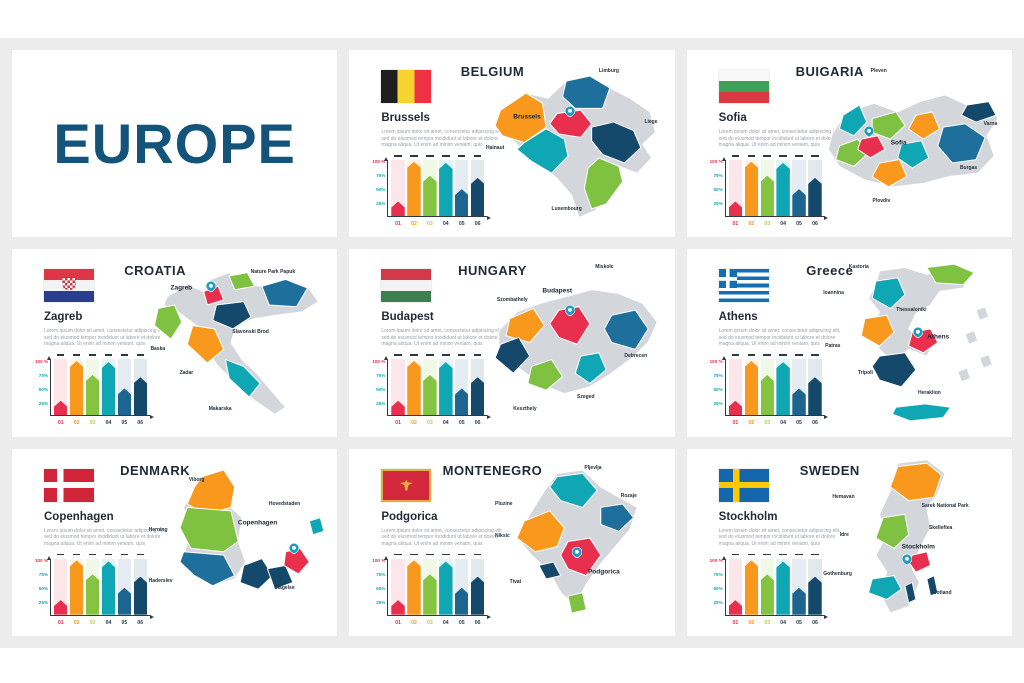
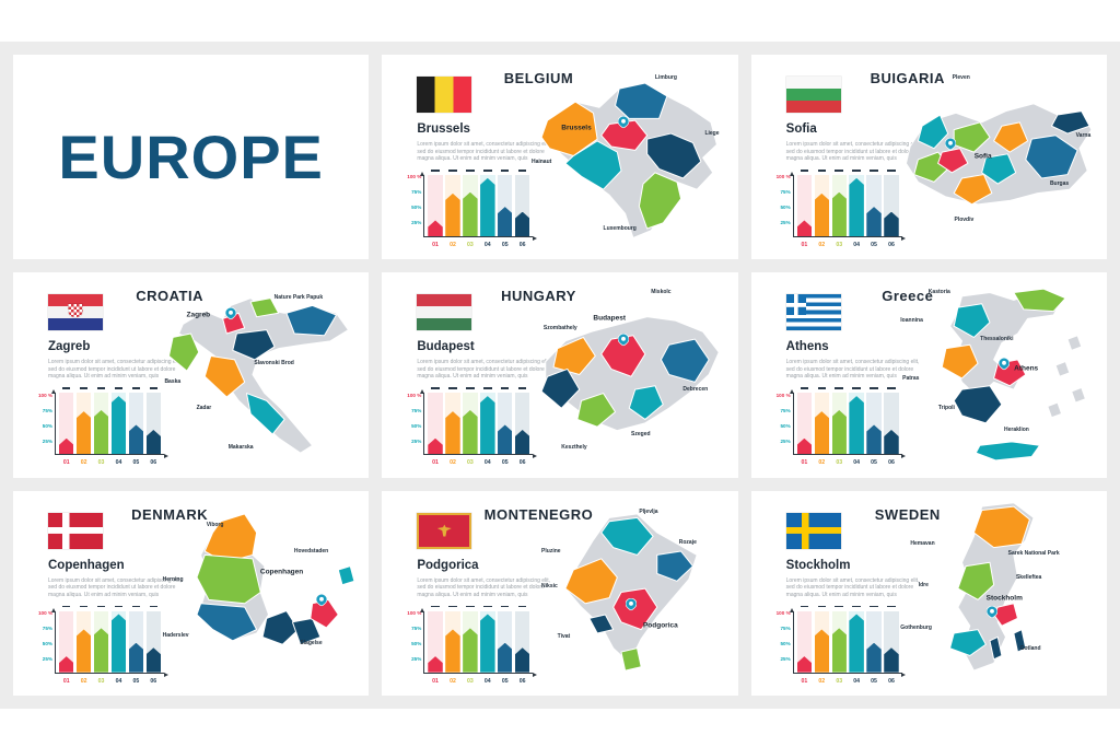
02: 100% -> 70%
06: 70% -> 40%
